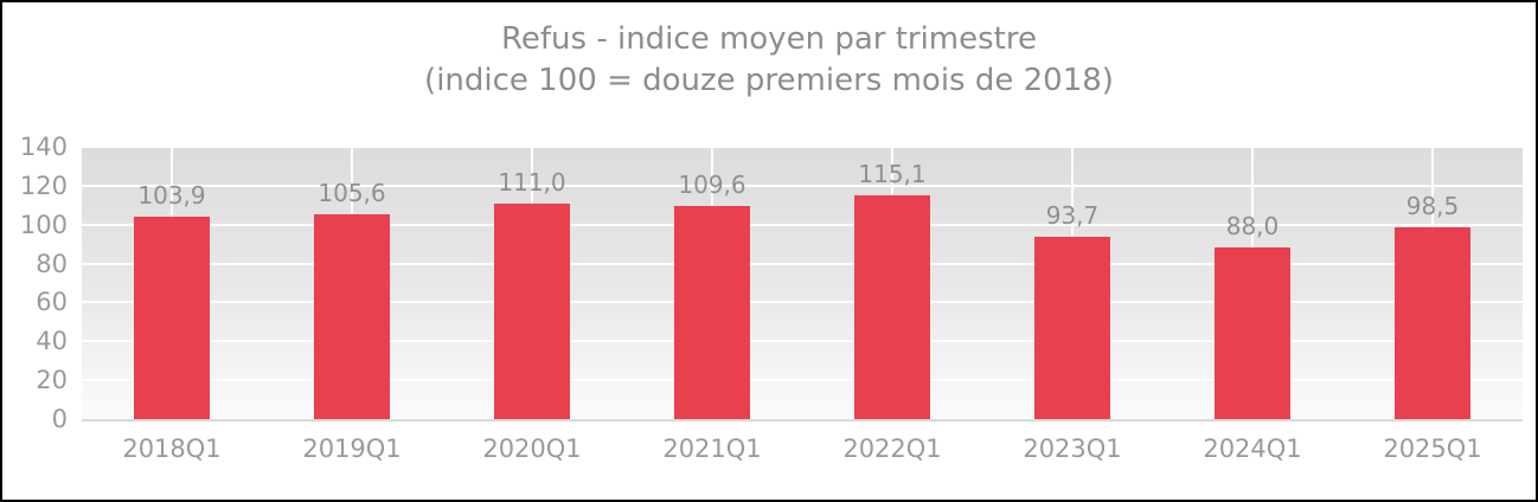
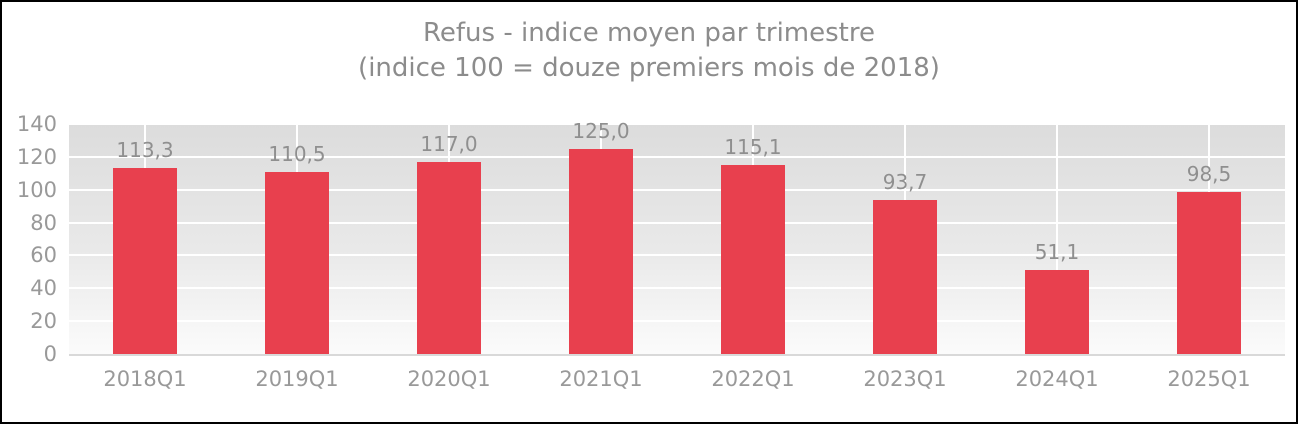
2018Q1: 103,9 -> 113,3
2019Q1: 105,6 -> 110,5
2020Q1: 111,0 -> 117,0
2021Q1: 109,6 -> 125,0
2024Q1: 88,0 -> 51,1
